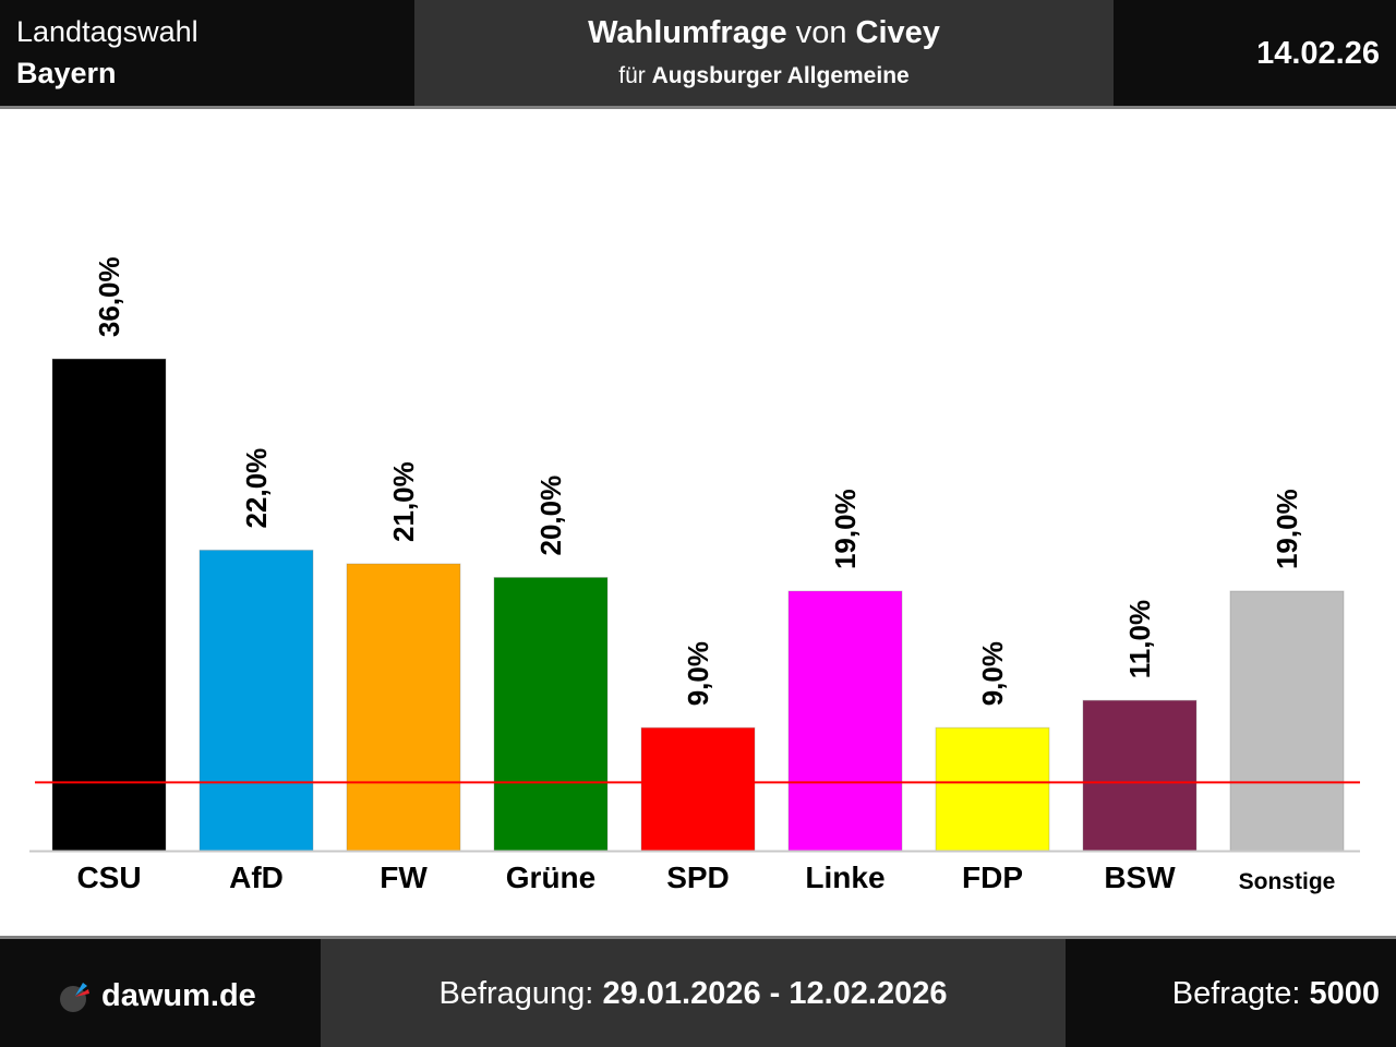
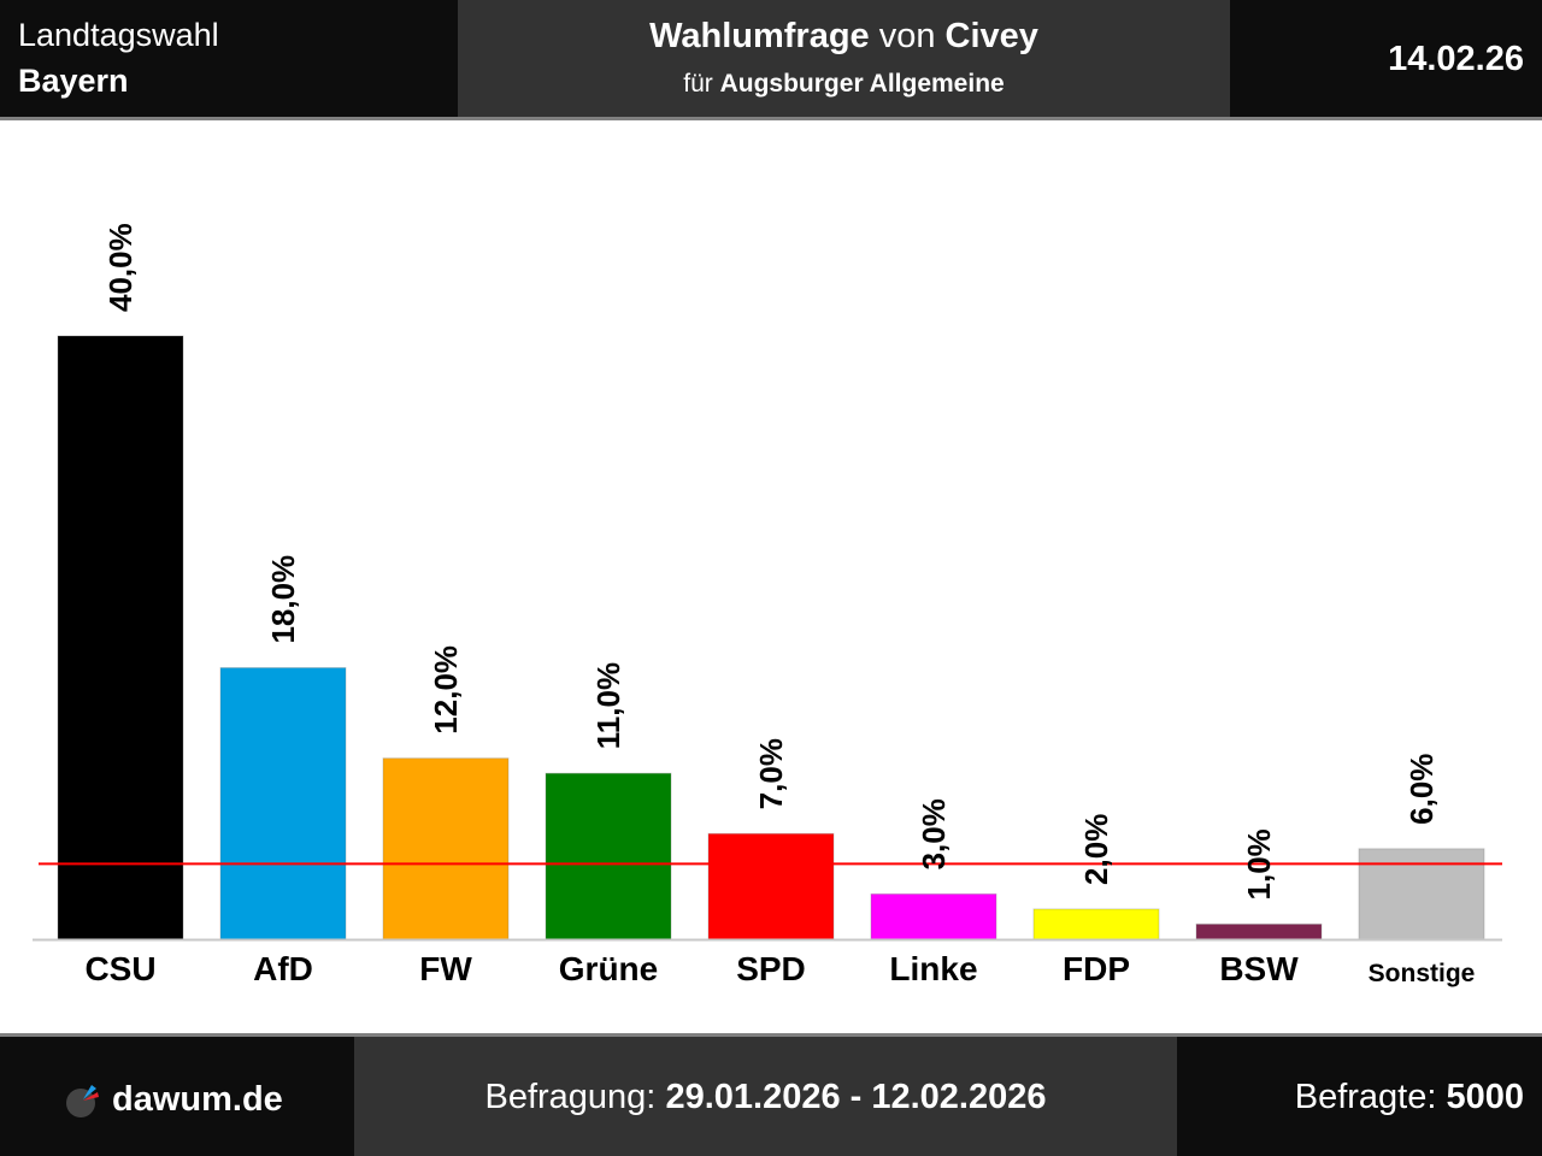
CSU: 36,0% -> 40,0%
AfD: 22,0% -> 18,0%
FW: 21,0% -> 12,0%
Grüne: 20,0% -> 11,0%
SPD: 9,0% -> 7,0%
Linke: 19,0% -> 3,0%
FDP: 9,0% -> 2,0%
BSW: 11,0% -> 1,0%
Sonstige: 19,0% -> 6,0%
